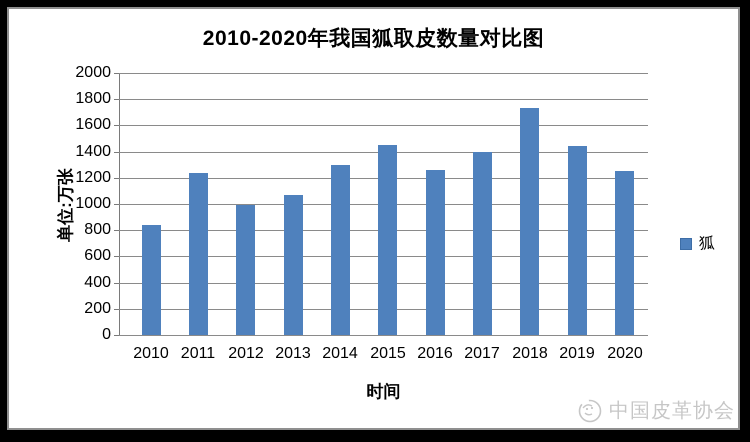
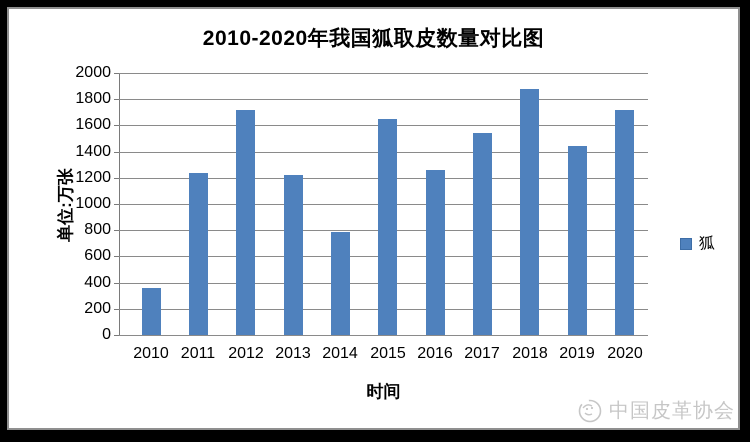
2010: 840 -> 360
2012: 990 -> 1720
2013: 1070 -> 1220
2014: 1300 -> 790
2015: 1450 -> 1650
2017: 1400 -> 1540
2018: 1730 -> 1880
2020: 1250 -> 1720
